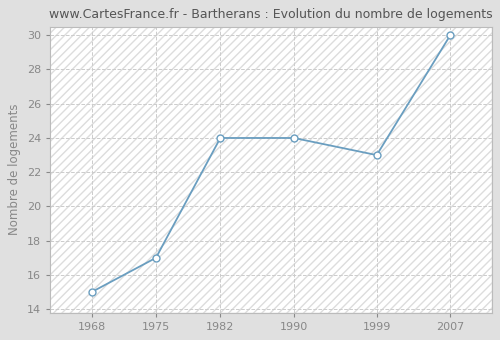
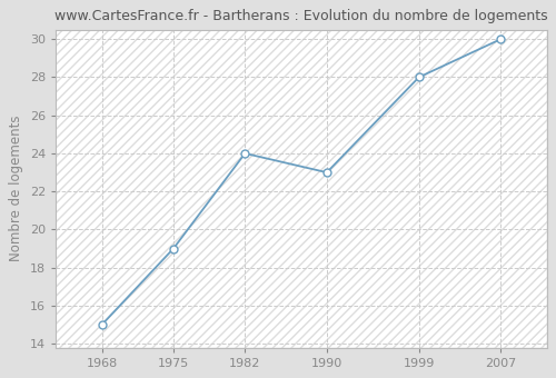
1975: 17 -> 19
1990: 24 -> 23
1999: 23 -> 28
